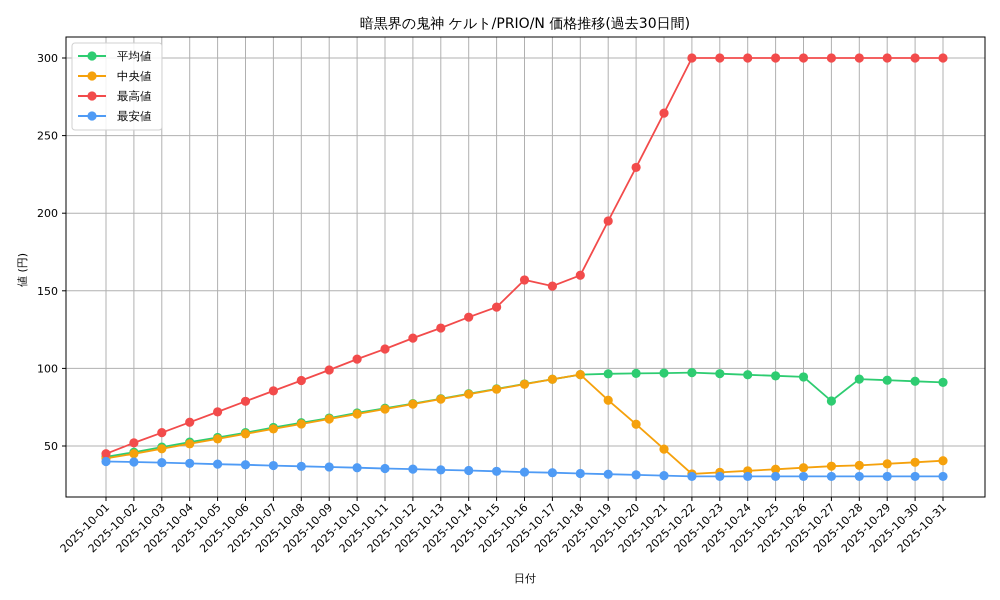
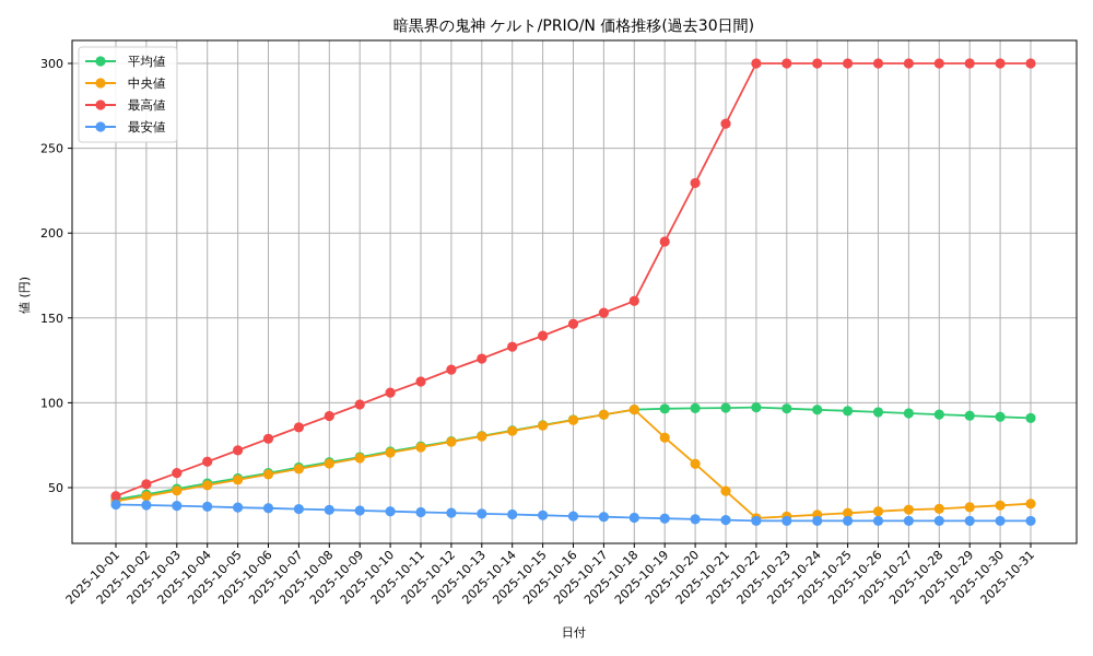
最高値/2025-10-16: 157 -> 146
平均値/2025-10-27: 79 -> 94
